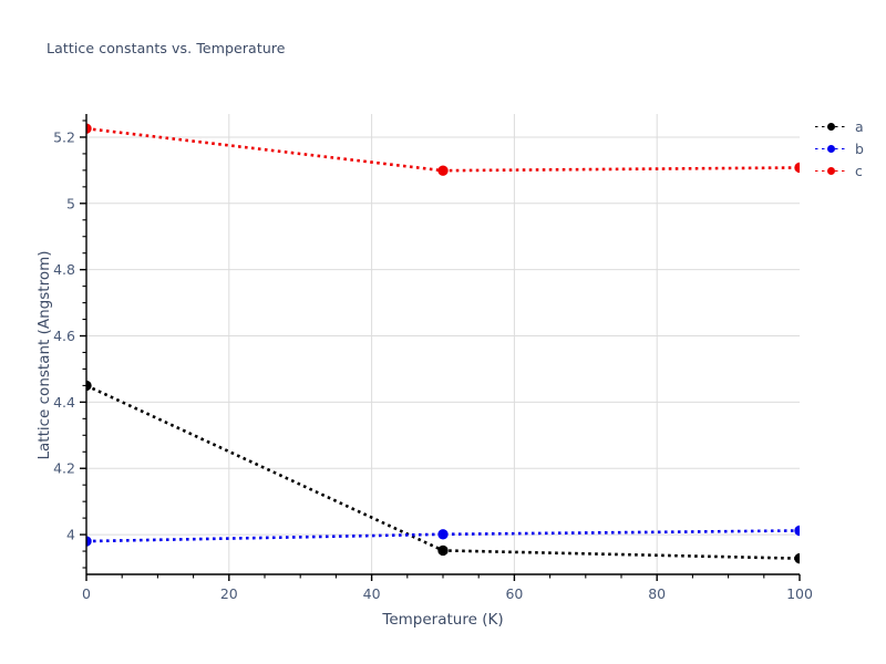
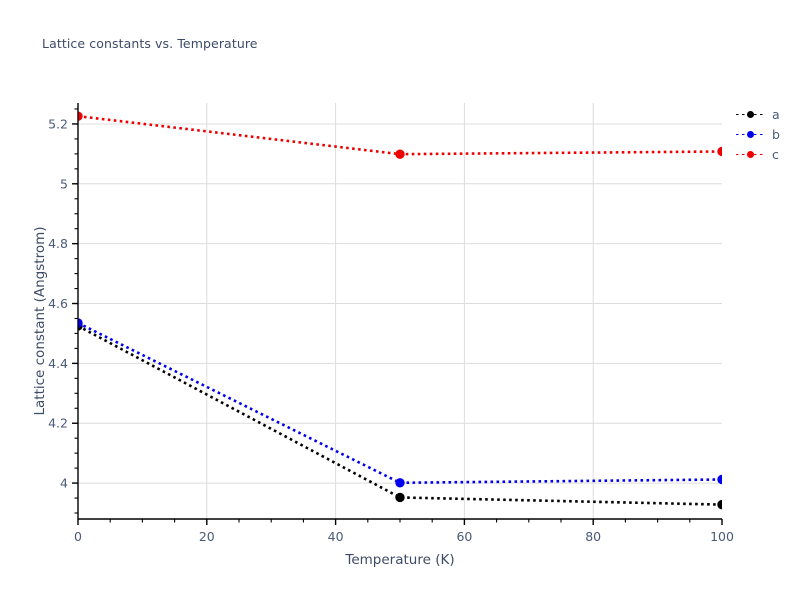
a/0: 4.45 -> 4.53
b/0: 3.98 -> 4.54
